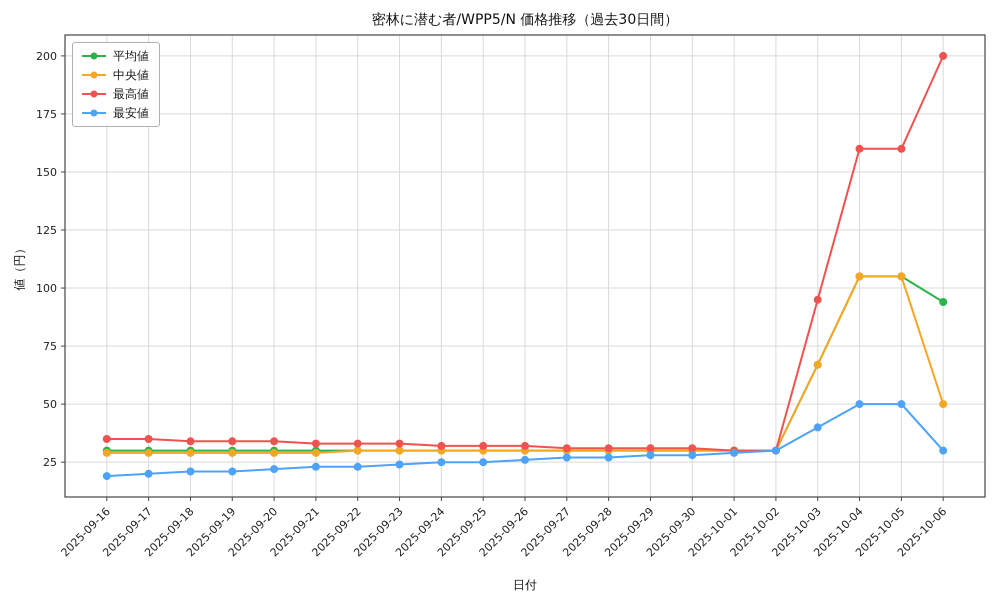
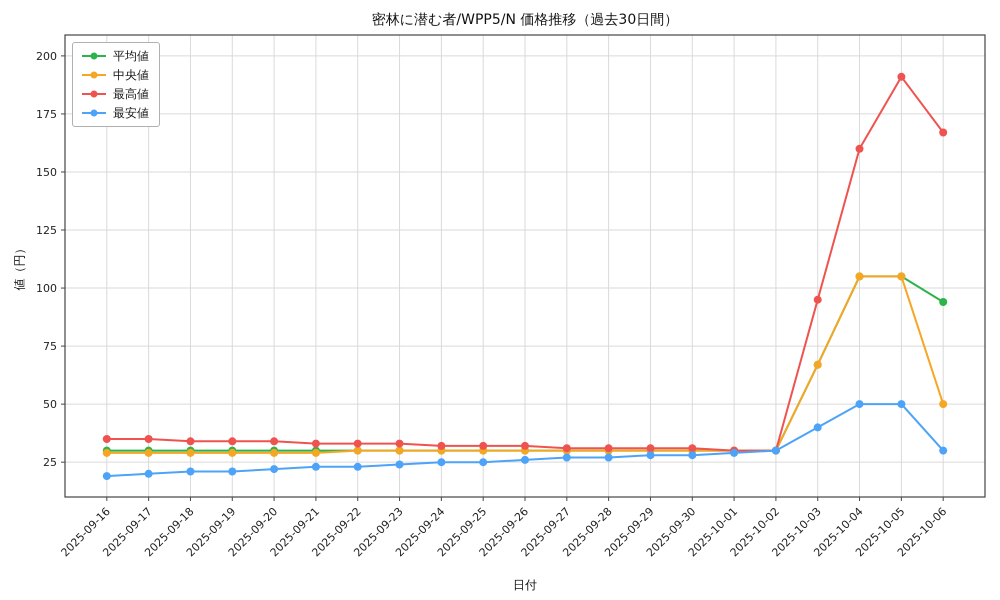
最高値/2025-10-05: 160 -> 191
最高値/2025-10-06: 200 -> 167
